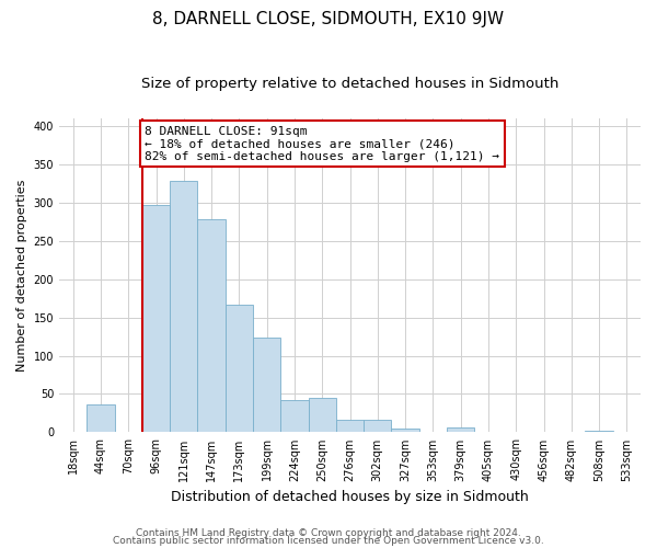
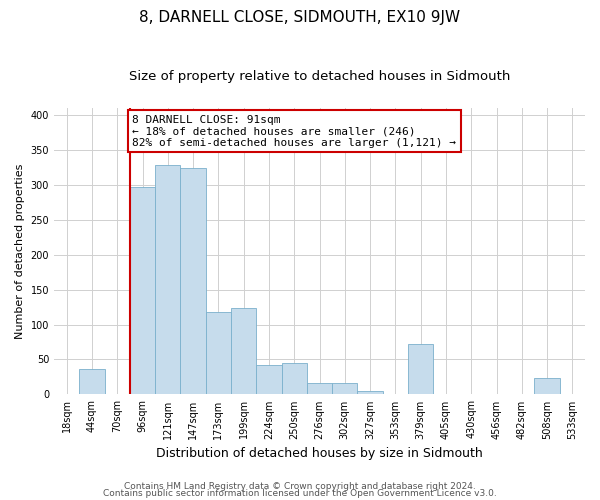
147sqm: 278 -> 324
173sqm: 166 -> 118
379sqm: 6 -> 72
508sqm: 2 -> 24
